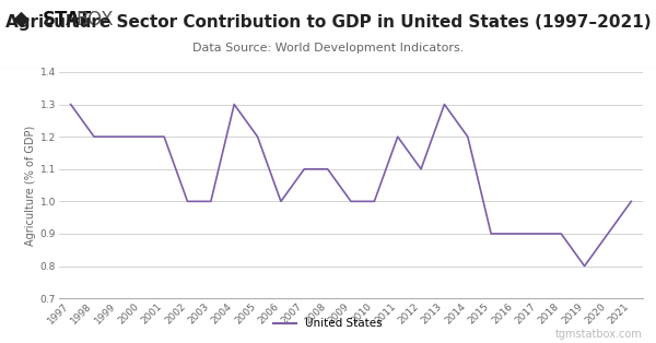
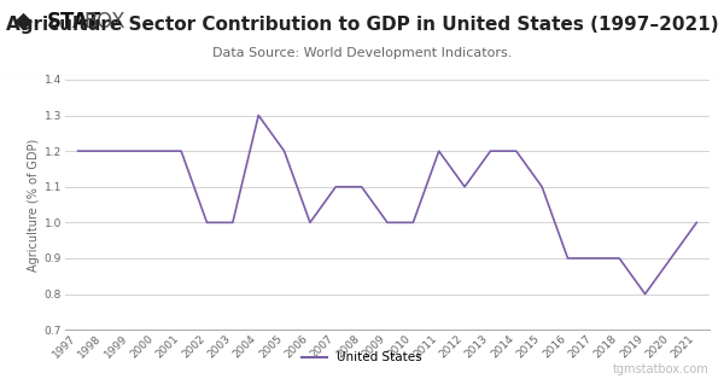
1997: 1.3 -> 1.2
2013: 1.3 -> 1.2
2015: 0.9 -> 1.1
